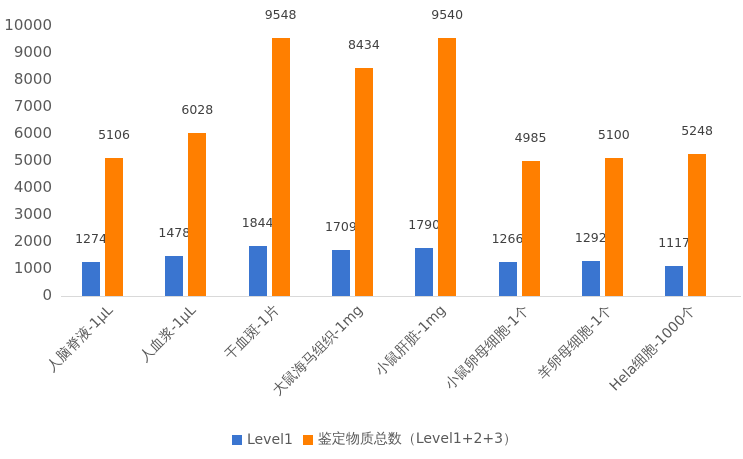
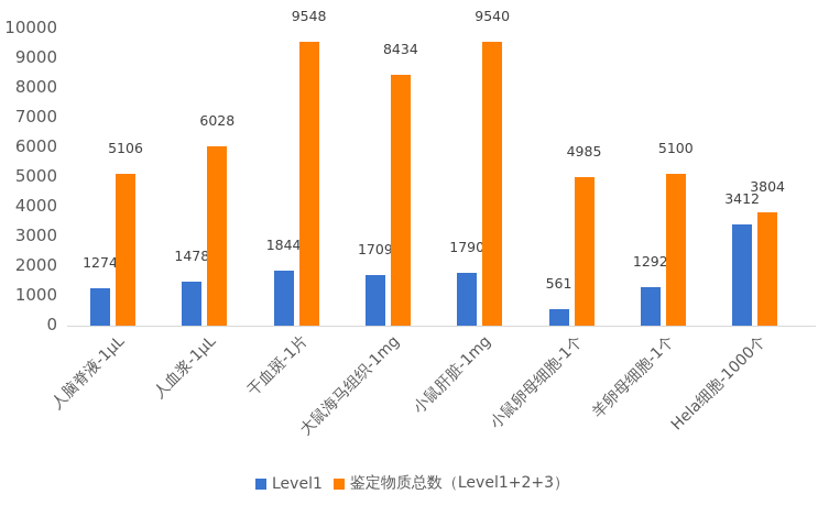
Level1/小鼠卵母细胞-1个: 1266 -> 561
Level1/Hela细胞-1000个: 1117 -> 3412
鉴定物质总数（Level1+2+3）/Hela细胞-1000个: 5248 -> 3804
